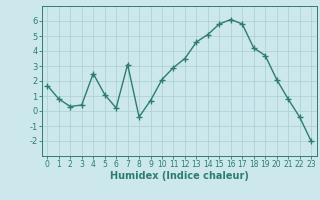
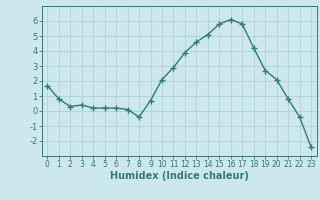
4: 2.5 -> 0.2
5: 1.1 -> 0.2
7: 3.1 -> 0.1
12: 3.5 -> 3.9
19: 3.7 -> 2.7
23: -2.0 -> -2.4
